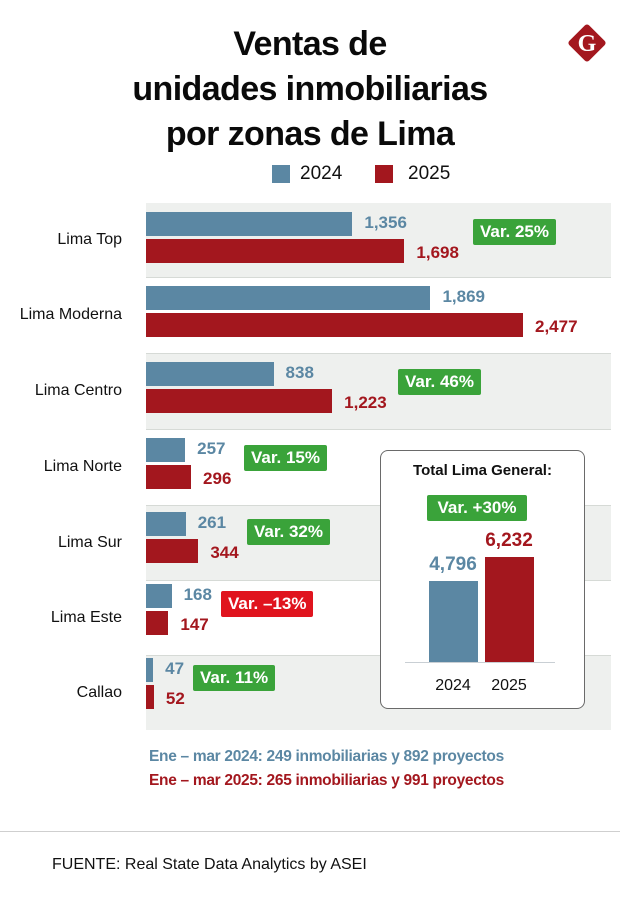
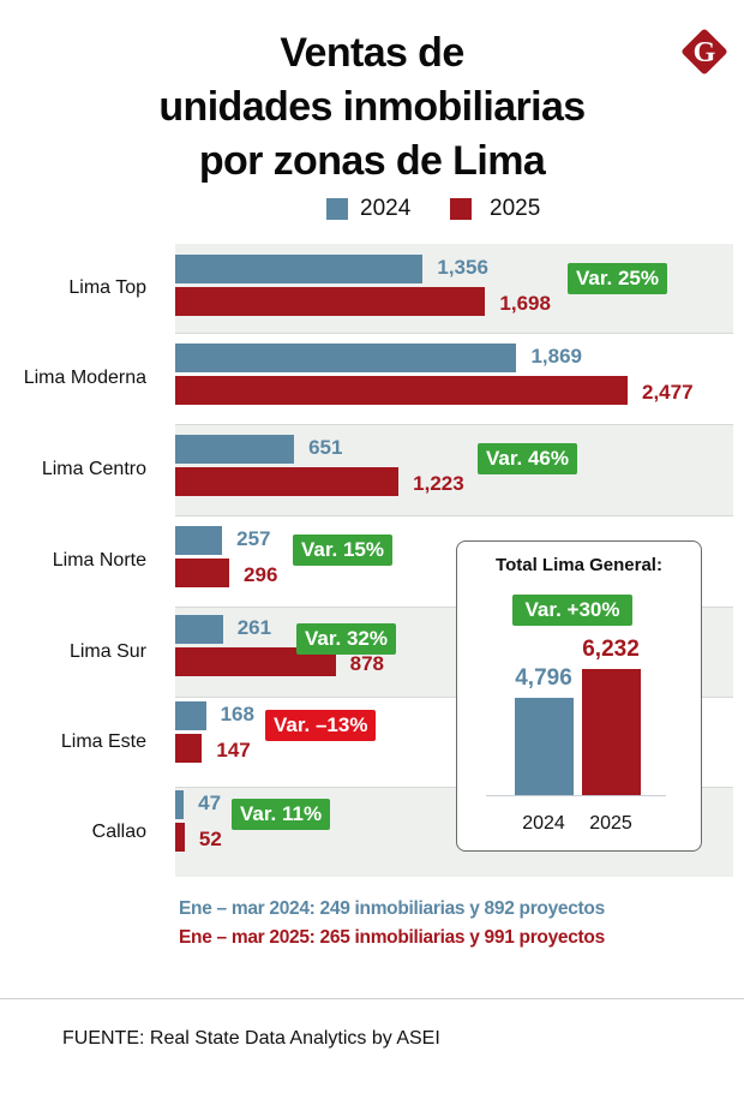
Ventas de unidades inmobiliarias por zonas de Lima/2024/Lima Centro: 838 -> 651
Ventas de unidades inmobiliarias por zonas de Lima/2025/Lima Sur: 344 -> 878
